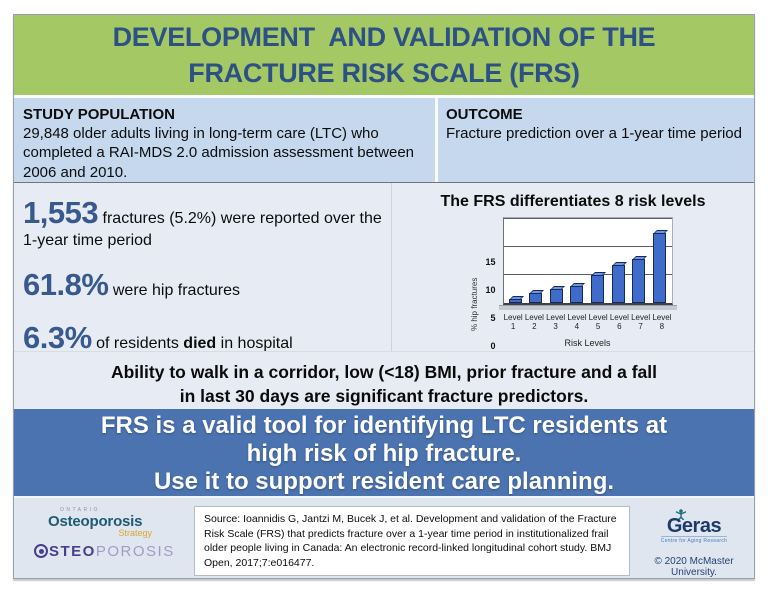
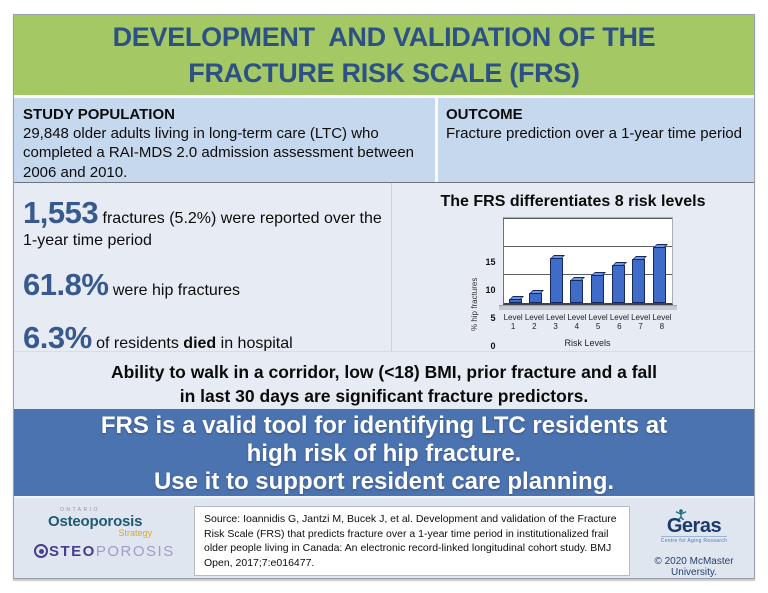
Level 3: 2 -> 8
Level 4: 3 -> 4
Level 8: 12 -> 10
